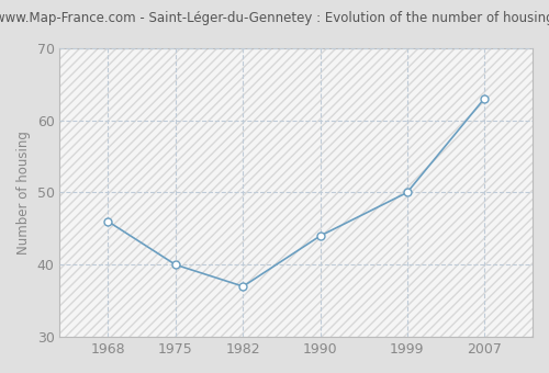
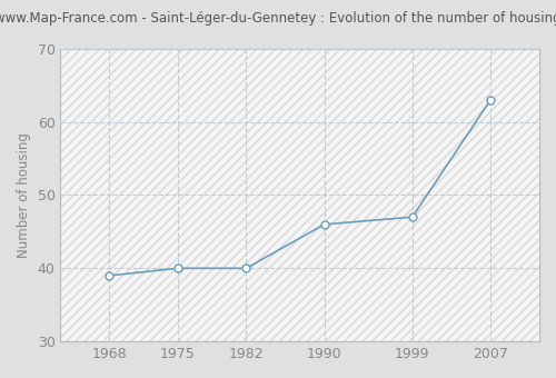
1968: 46 -> 39
1982: 37 -> 40
1990: 44 -> 46
1999: 50 -> 47
